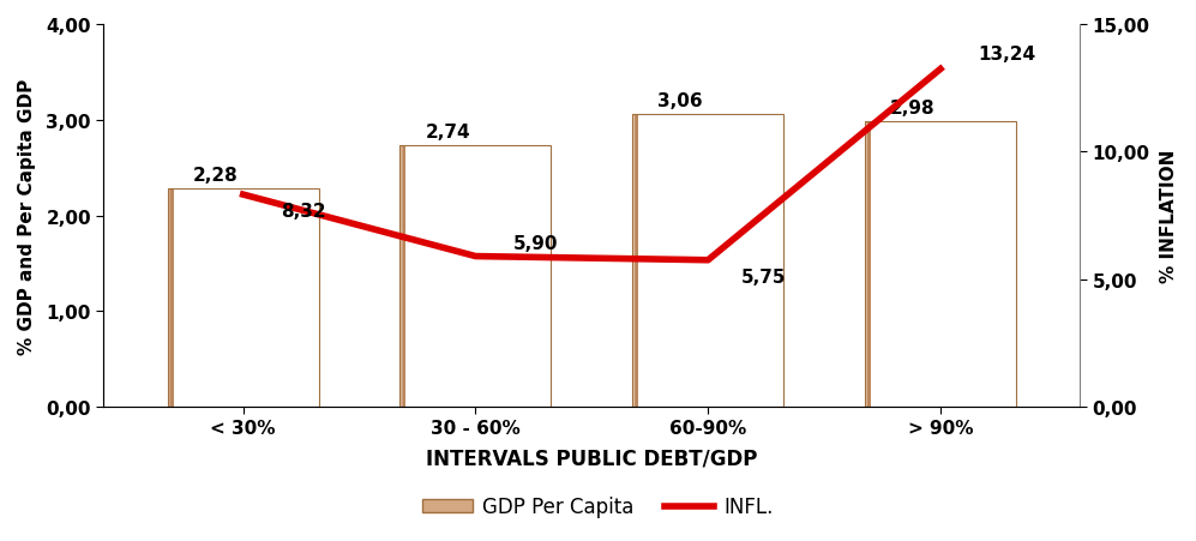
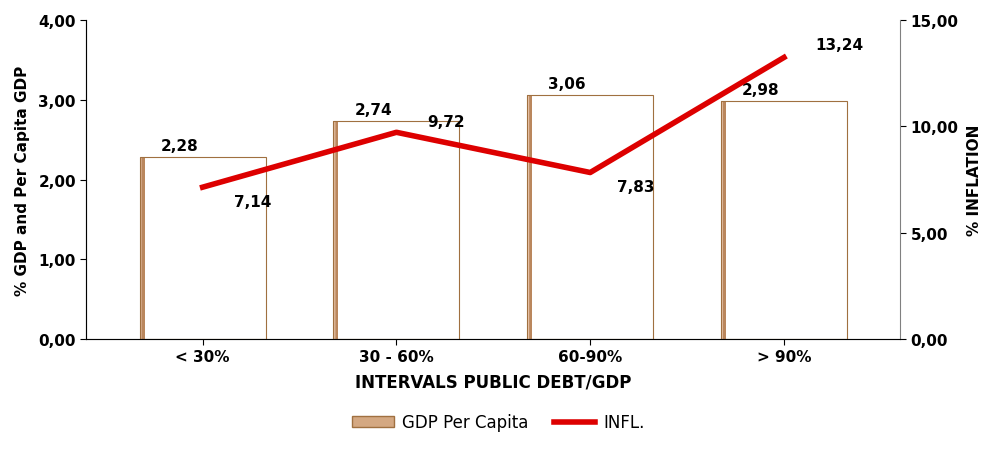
INFL./< 30%: 8,32 -> 7,14
INFL./30 - 60%: 5,90 -> 9,72
INFL./60-90%: 5,75 -> 7,83
